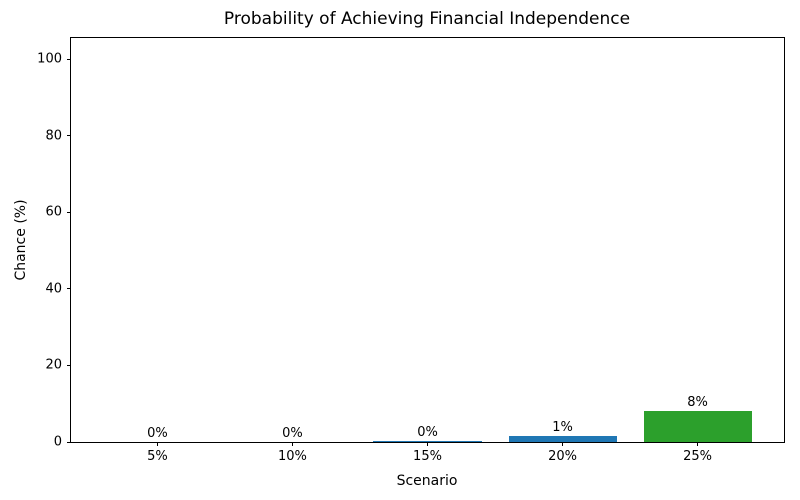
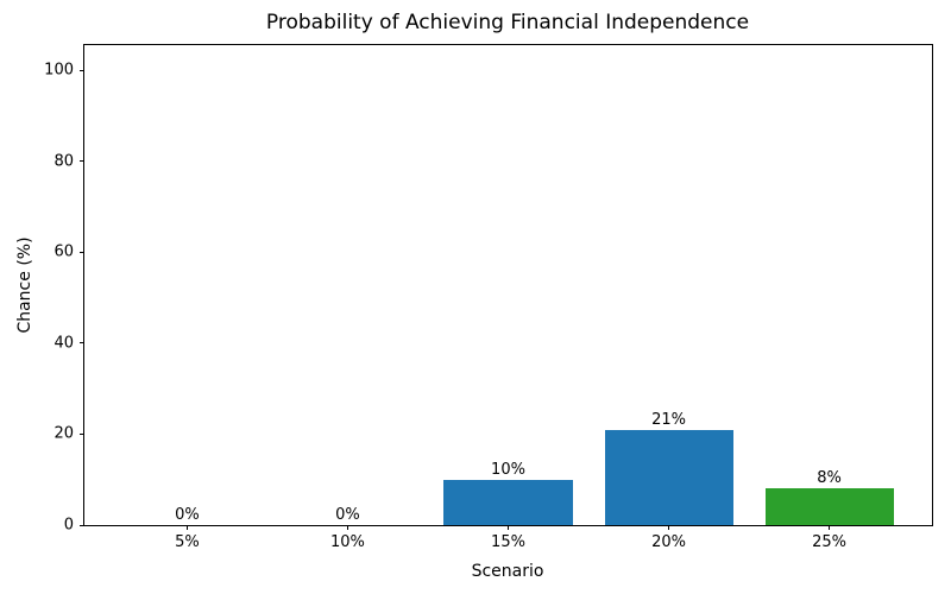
15%: 0% -> 10%
20%: 1% -> 21%
